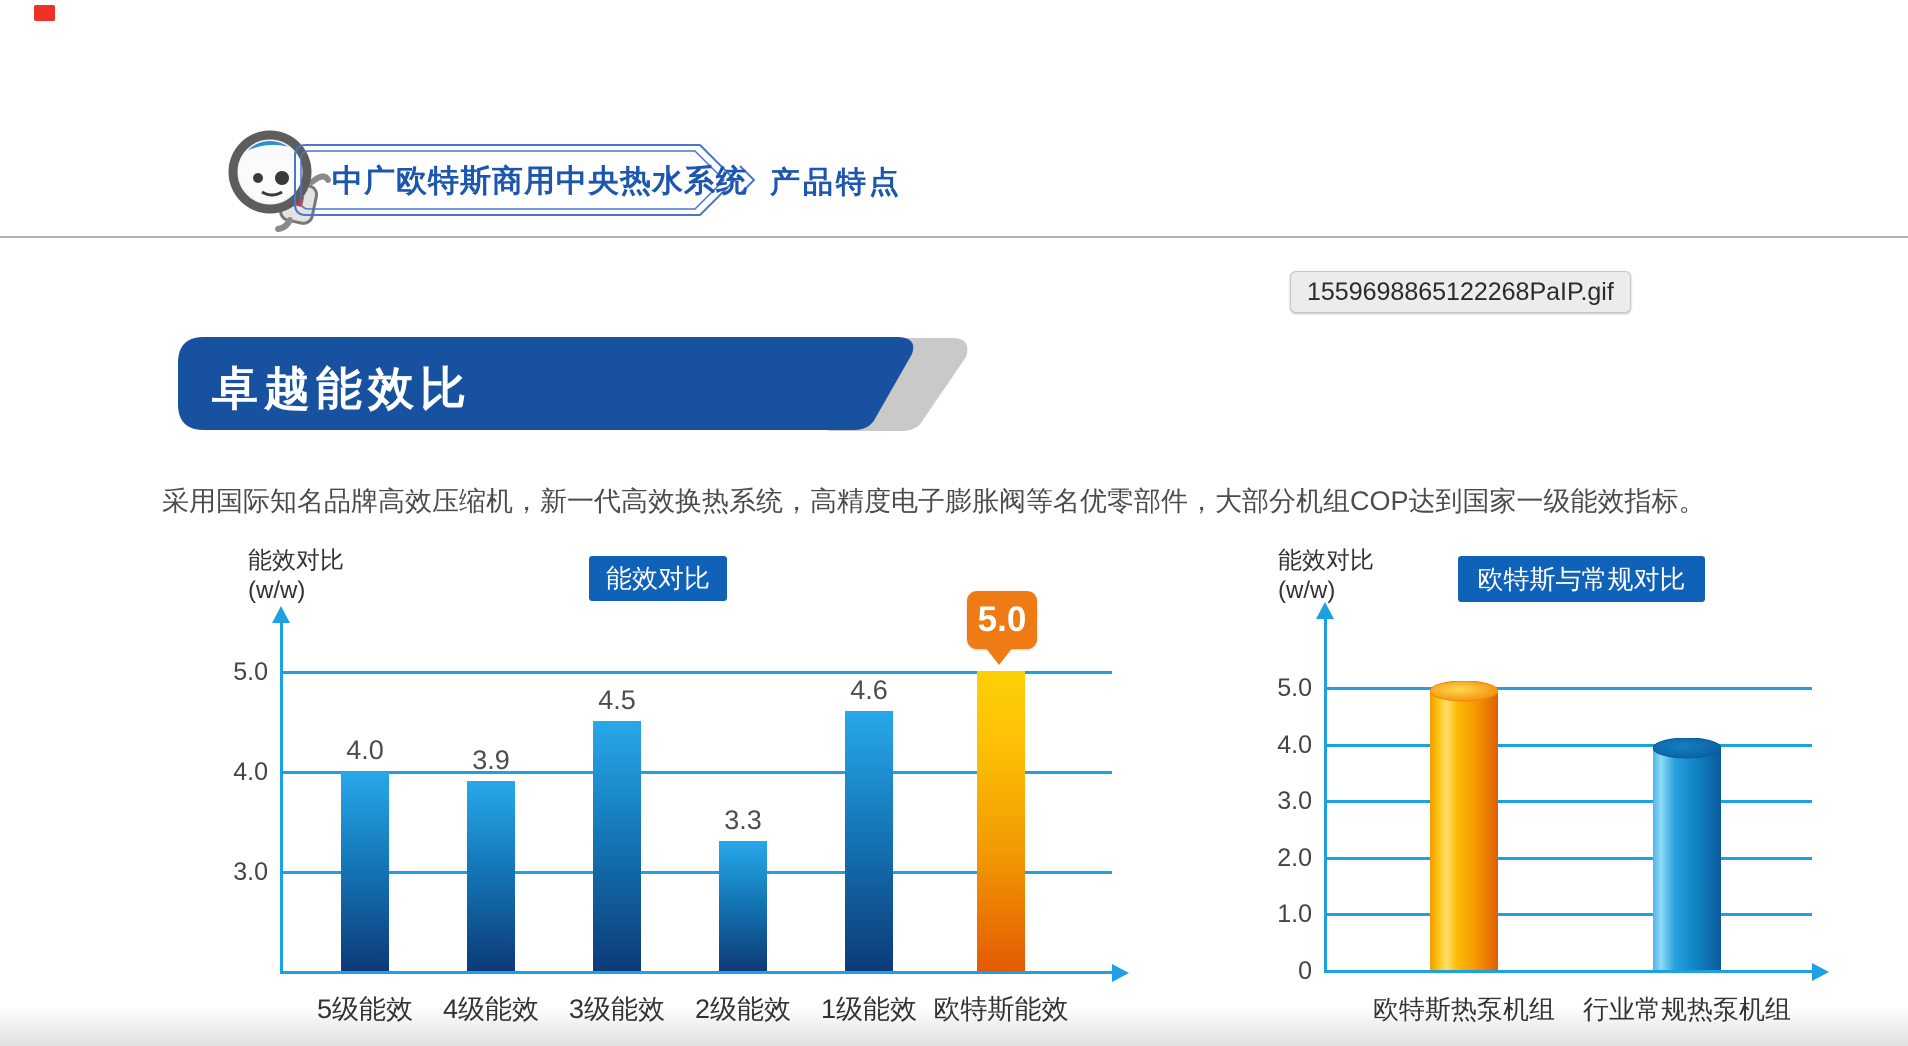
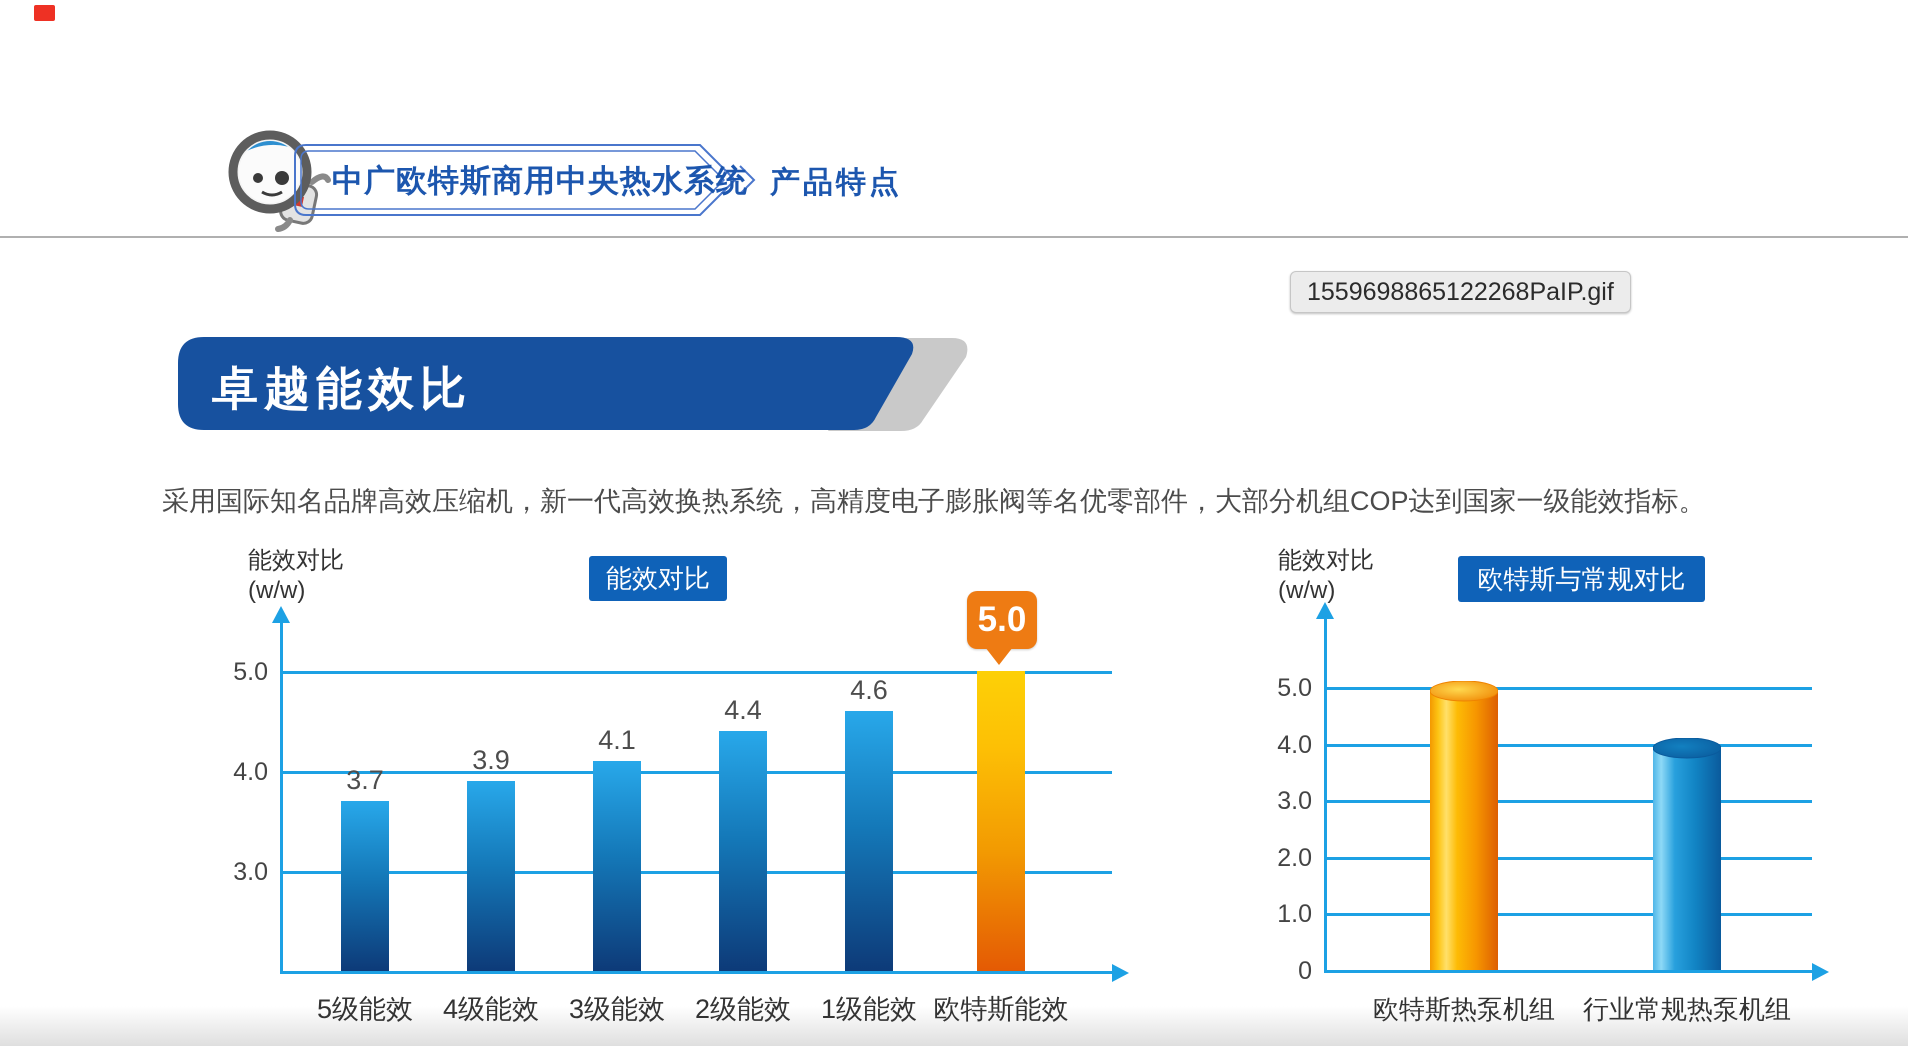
能效对比/5级能效: 4.0 -> 3.7
能效对比/3级能效: 4.5 -> 4.1
能效对比/2级能效: 3.3 -> 4.4
